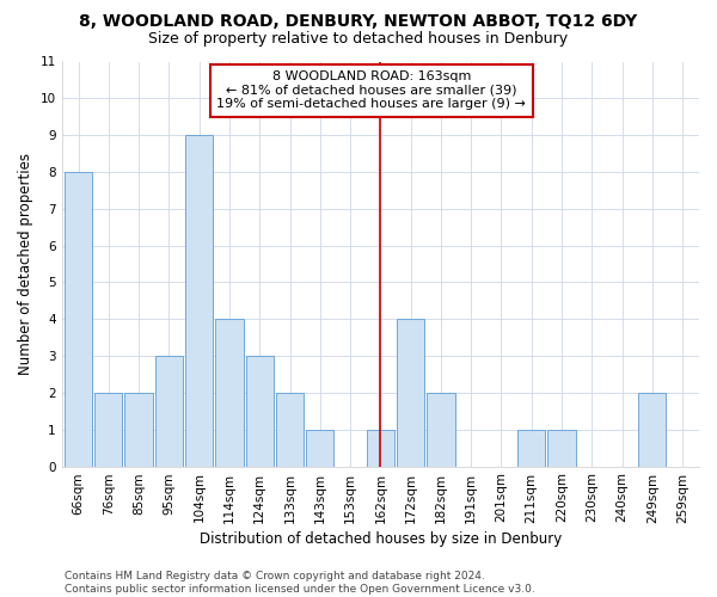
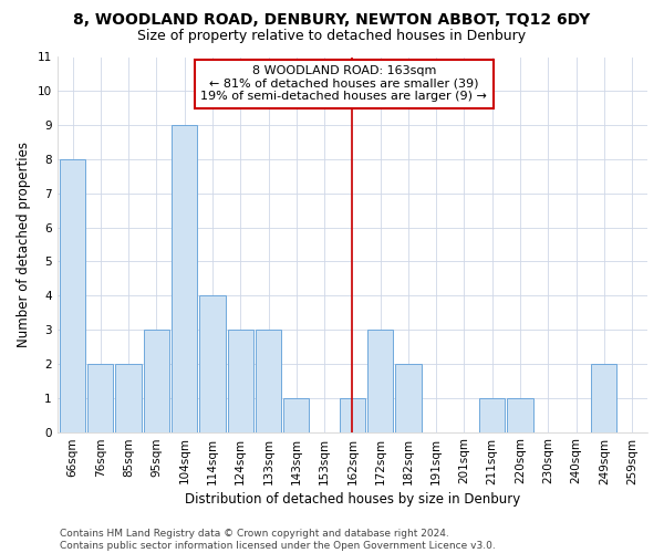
133sqm: 2 -> 3
172sqm: 4 -> 3
